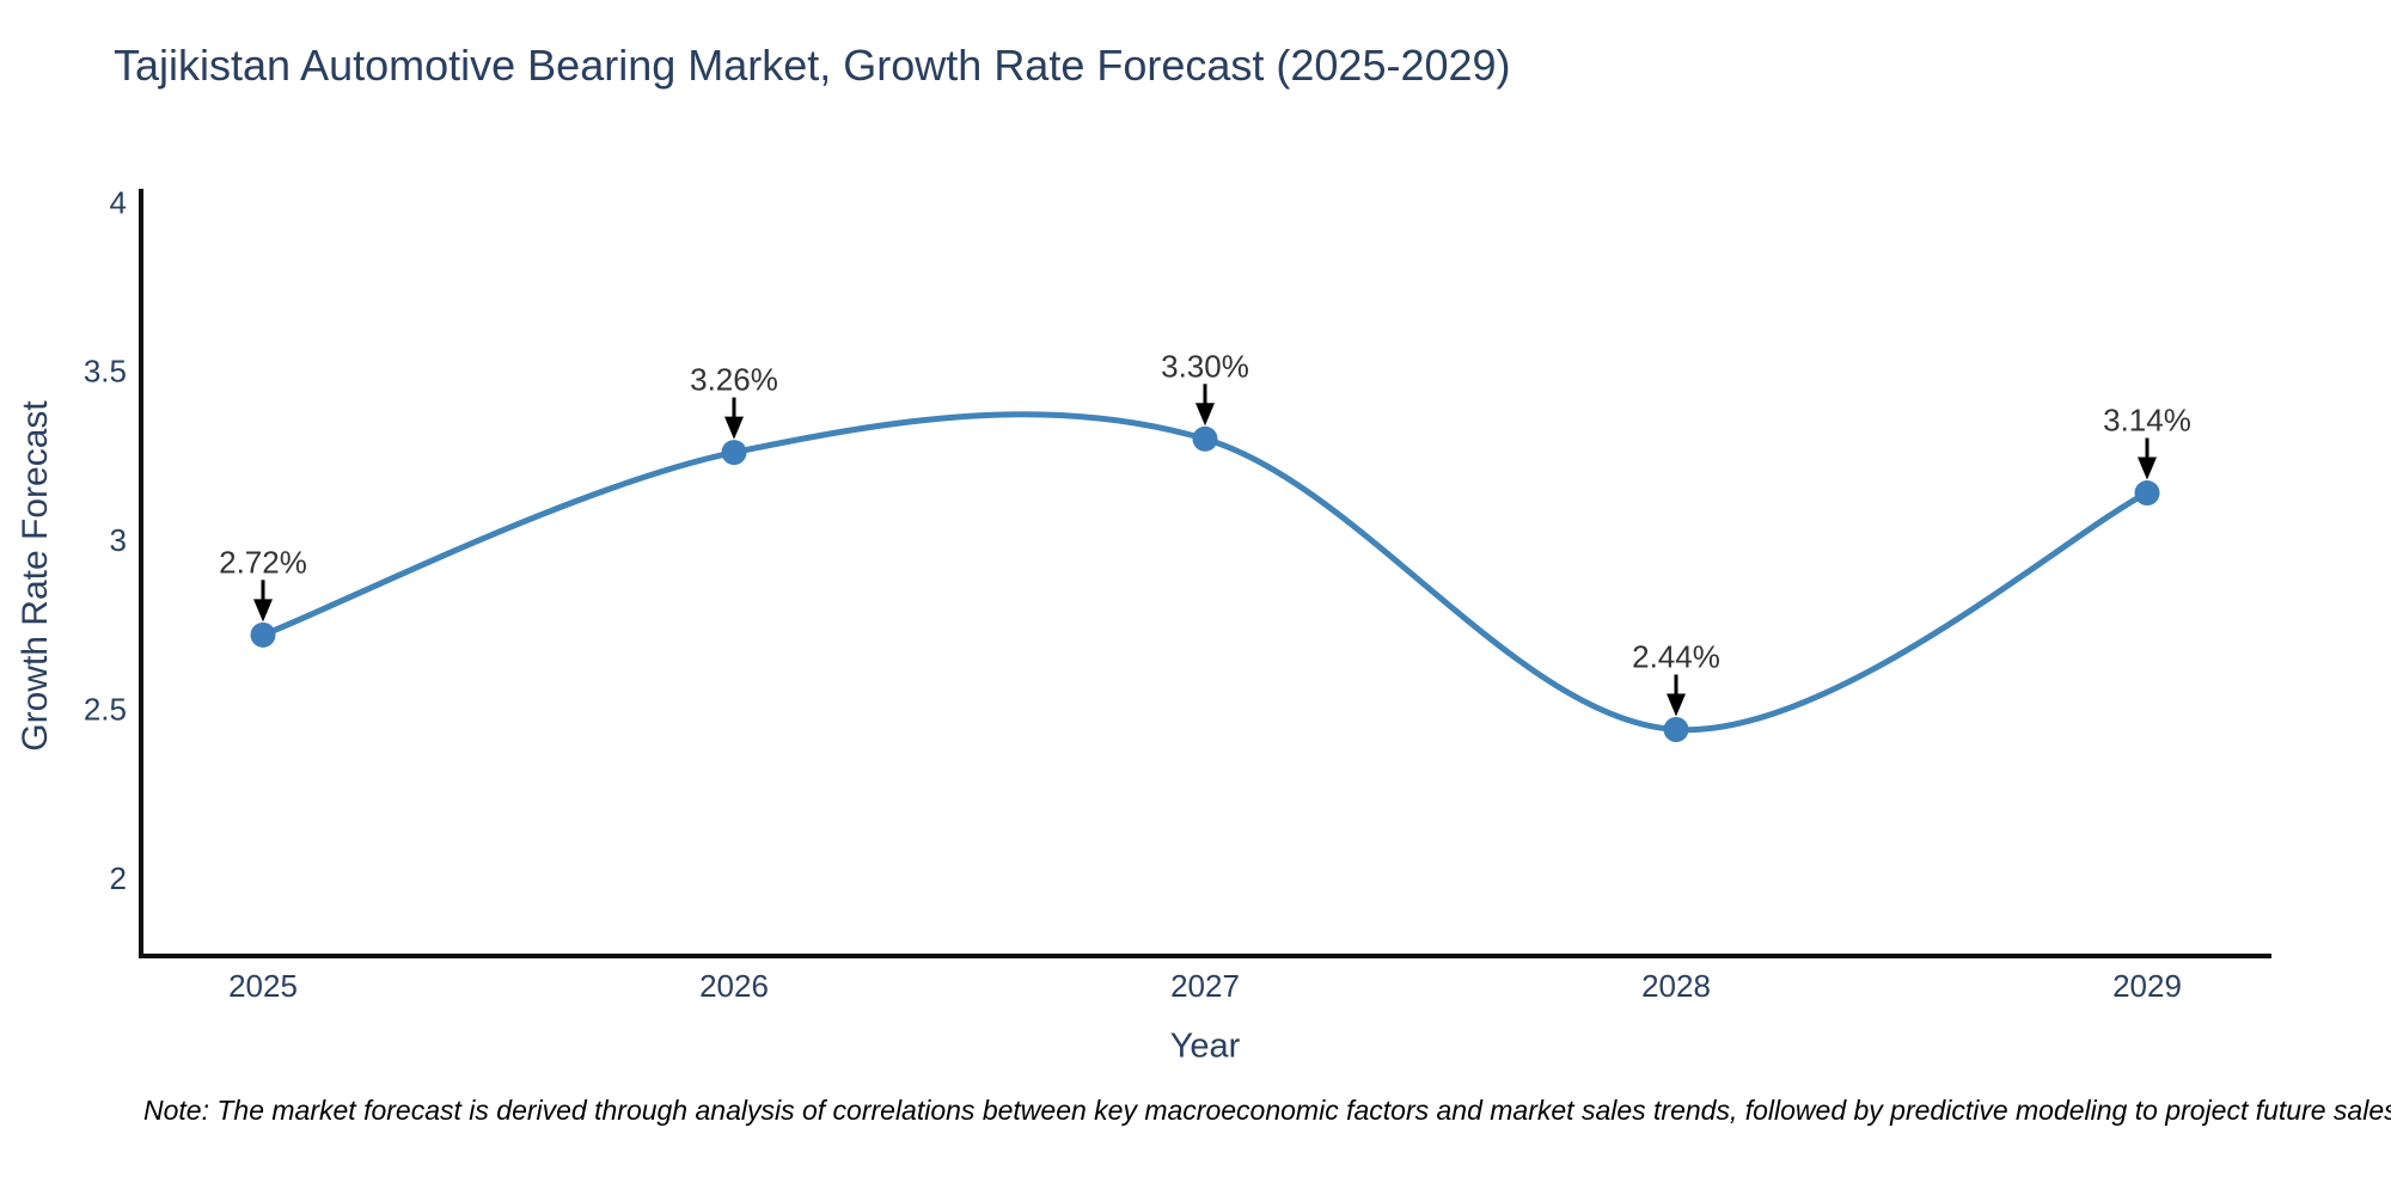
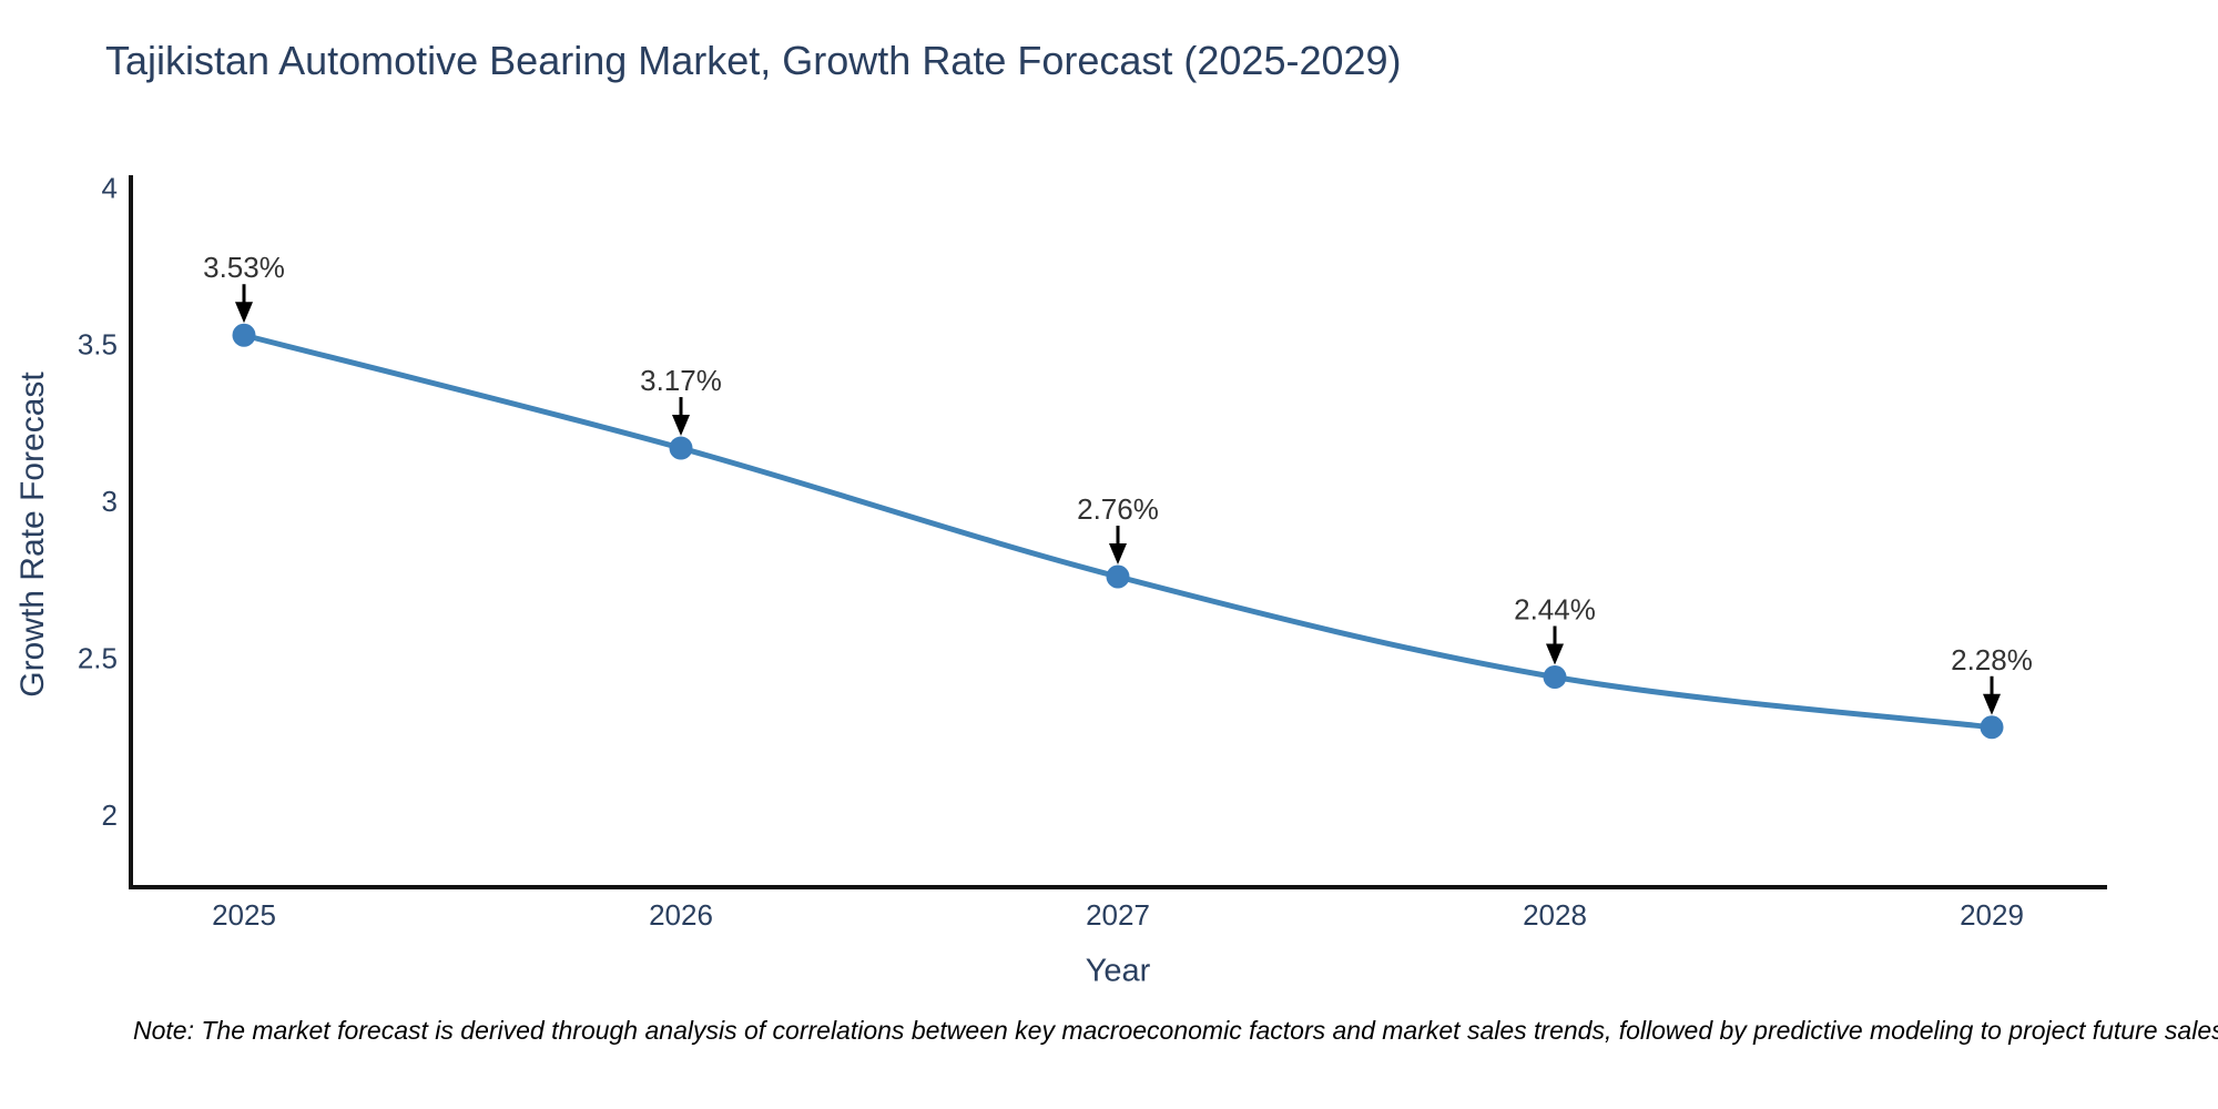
2025: 2.72% -> 3.53%
2026: 3.26% -> 3.17%
2027: 3.30% -> 2.76%
2029: 3.14% -> 2.28%
